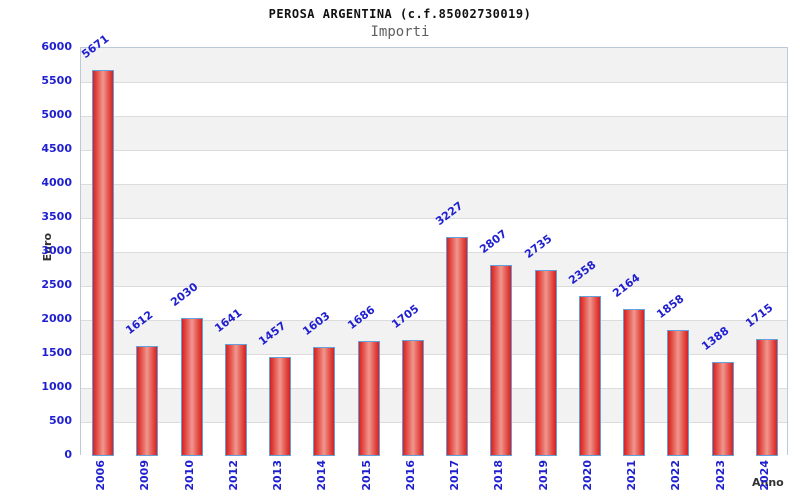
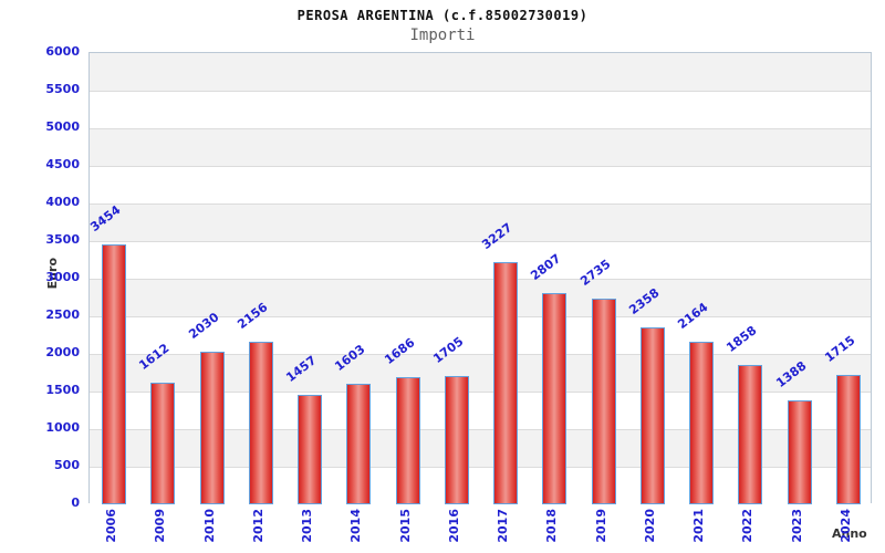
2006: 5671 -> 3454
2012: 1641 -> 2156
